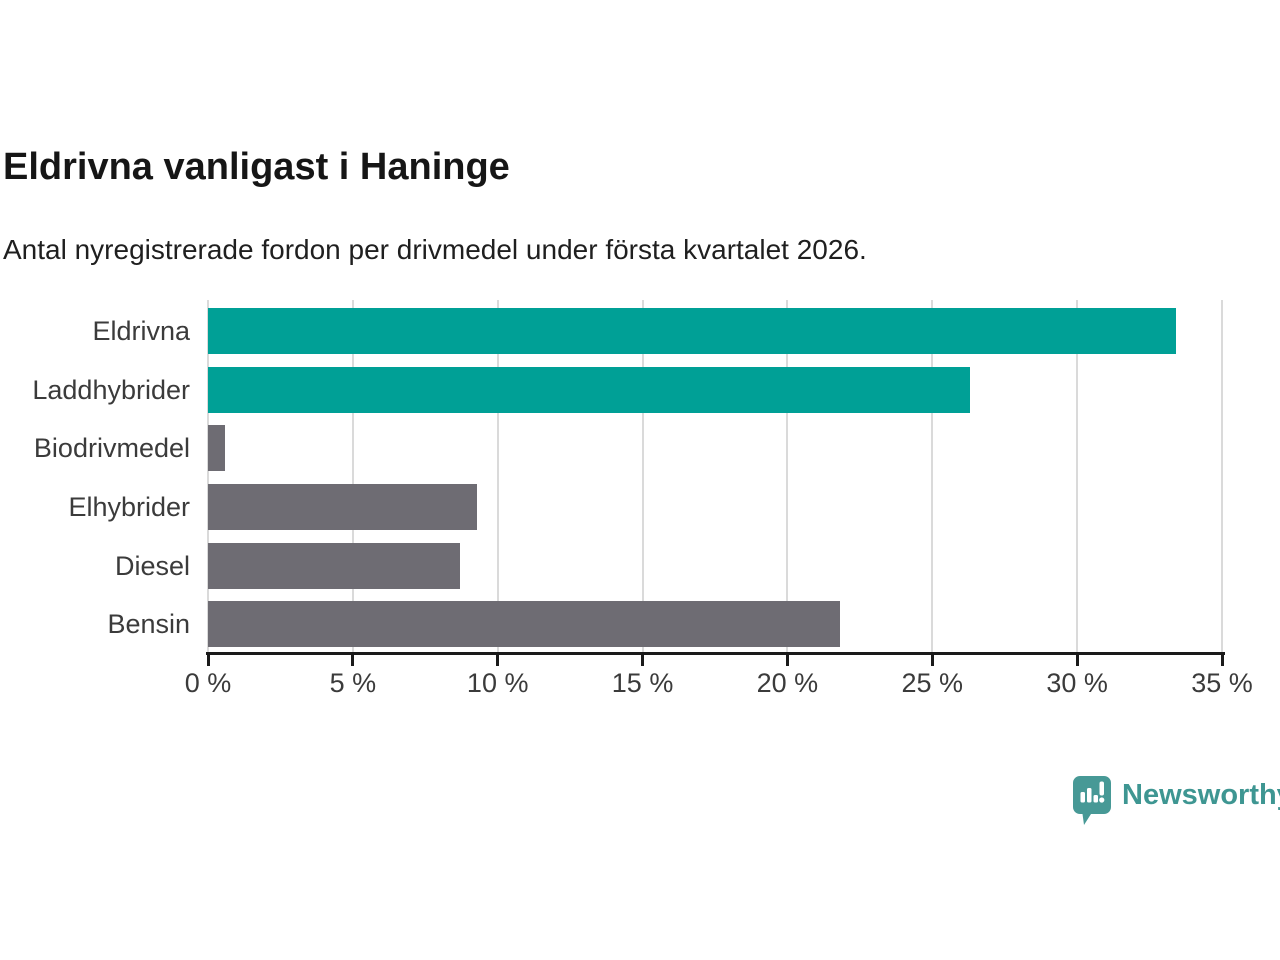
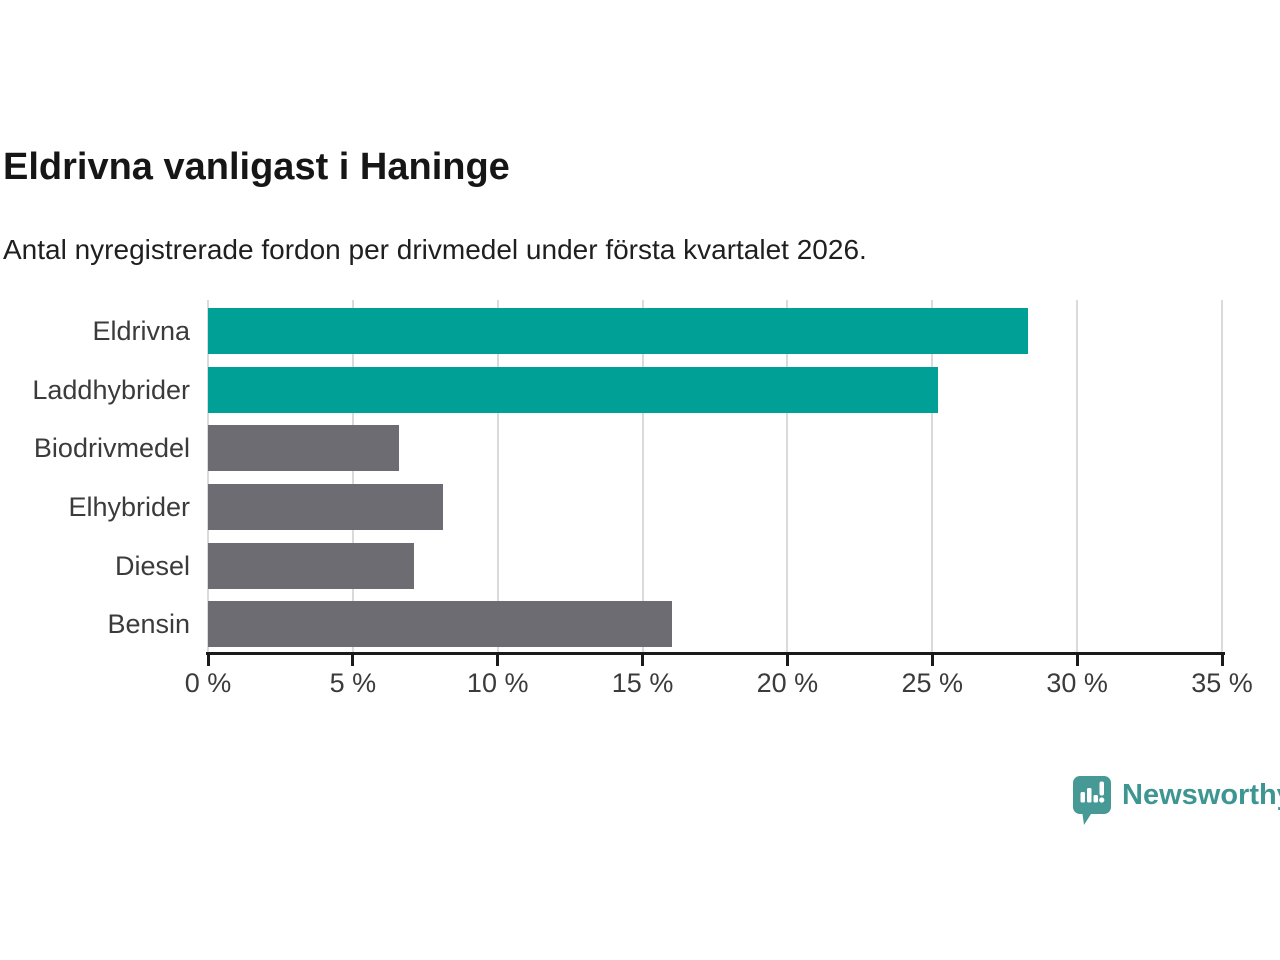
Eldrivna: 33.4% -> 28.3%
Laddhybrider: 26.3% -> 25.2%
Biodrivmedel: 0.6% -> 6.6%
Elhybrider: 9.3% -> 8.1%
Diesel: 8.7% -> 7.1%
Bensin: 21.8% -> 16.0%
